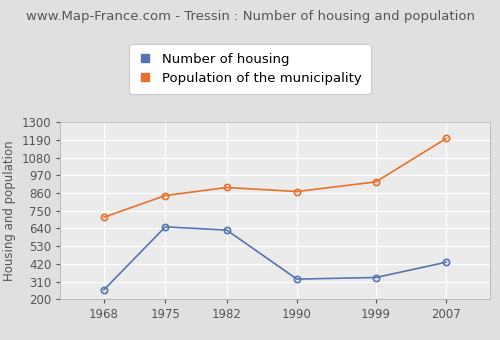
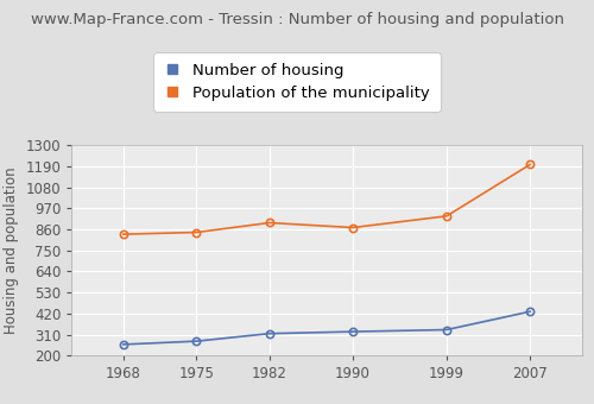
Population of the municipality/1968: 710 -> 840
Number of housing/1975: 650 -> 280
Number of housing/1982: 630 -> 320
